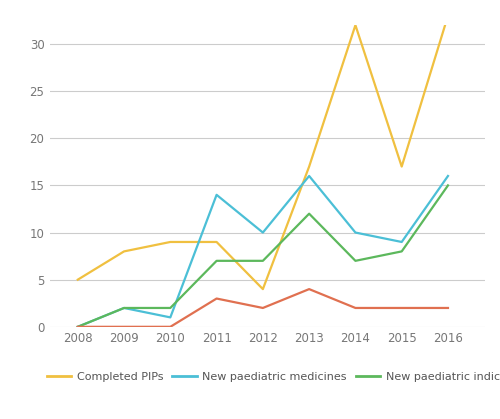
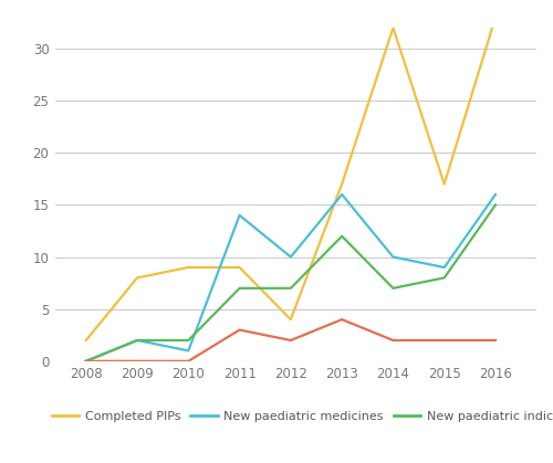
Completed PIPs/2008: 5 -> 2
